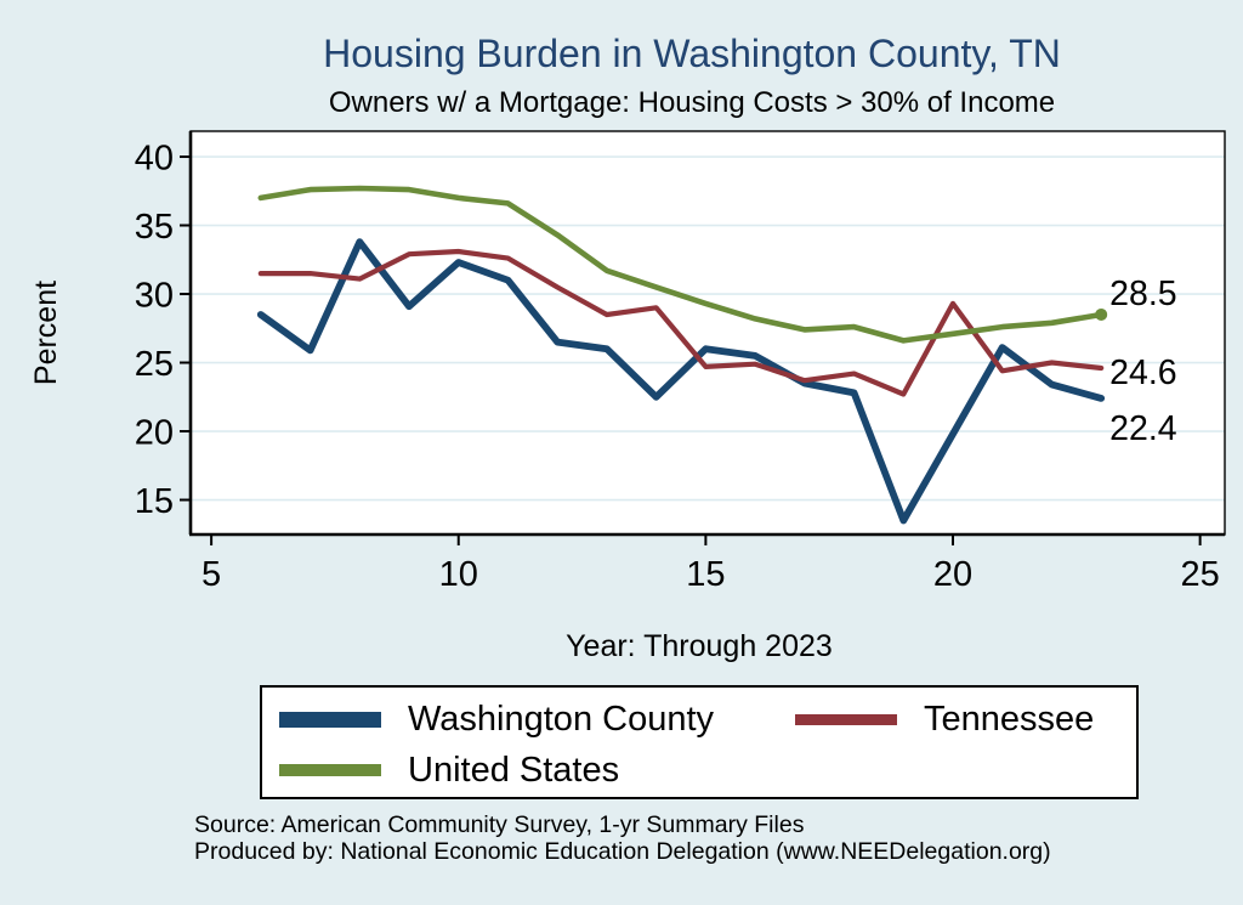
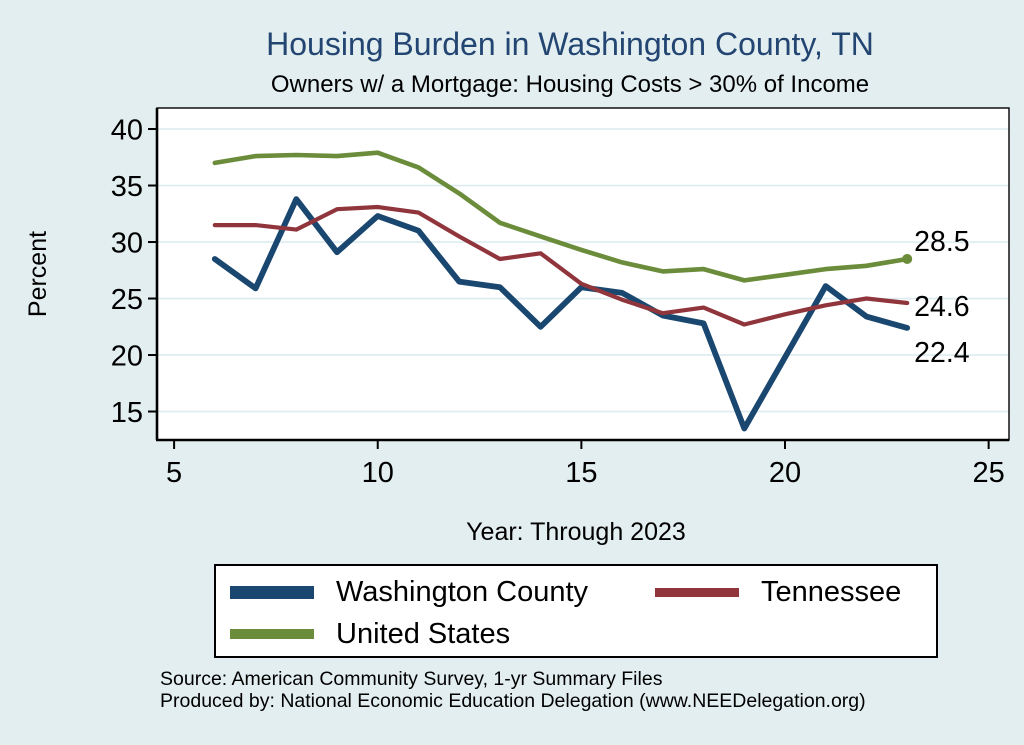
United States/10: 37.0 -> 37.9
Tennessee/15: 24.7 -> 26.3
Tennessee/20: 29.3 -> 23.6
